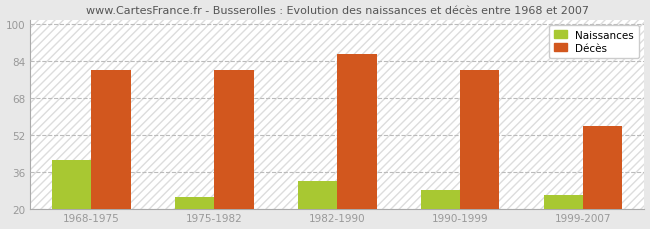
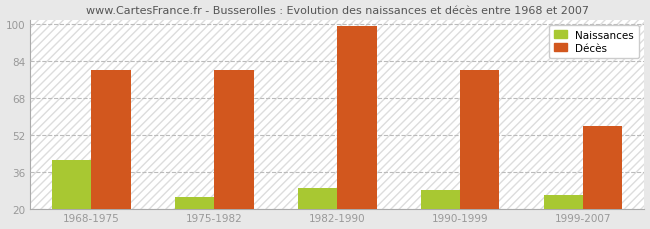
Naissances/1982-1990: 32 -> 29
Décès/1982-1990: 87 -> 99
